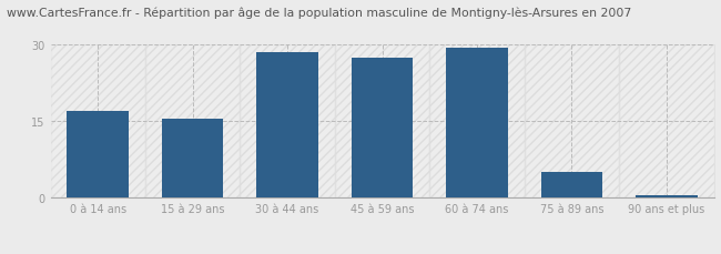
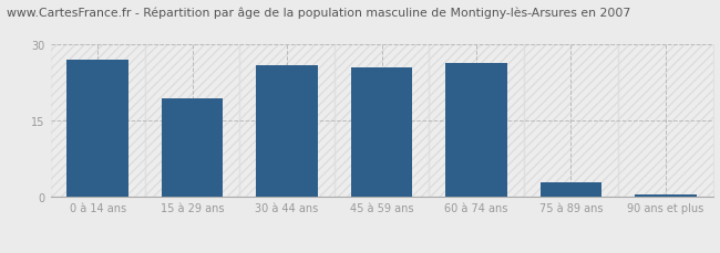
0 à 14 ans: 17.0 -> 27.0
15 à 29 ans: 15.5 -> 19.5
30 à 44 ans: 28.5 -> 26.0
45 à 59 ans: 27.5 -> 25.5
60 à 74 ans: 29.5 -> 26.5
75 à 89 ans: 5.0 -> 3.0
